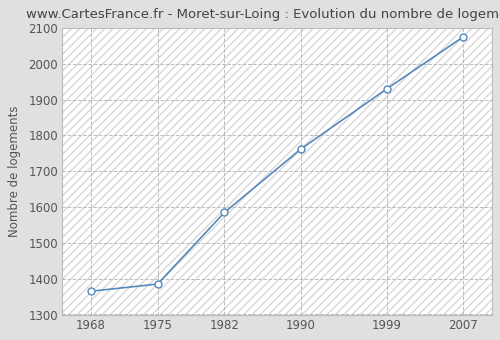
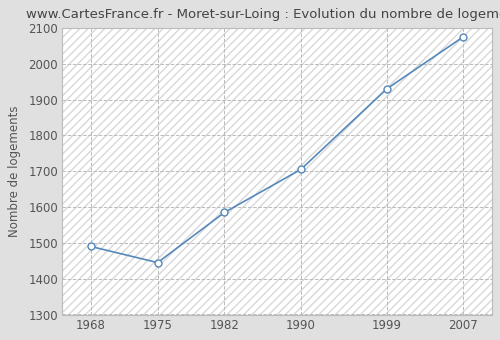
1968: 1365 -> 1490
1975: 1385 -> 1445
1990: 1762 -> 1705
